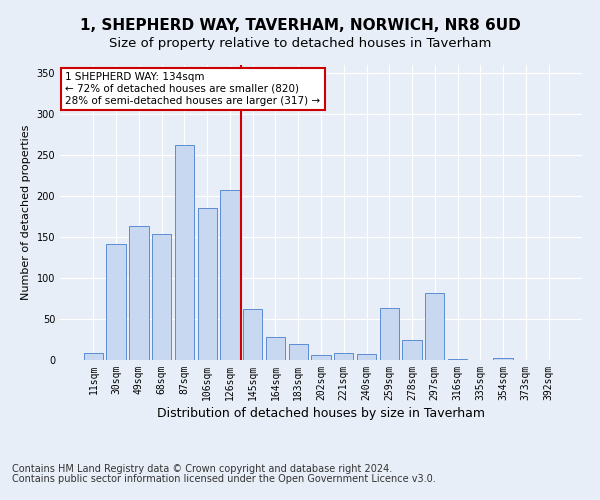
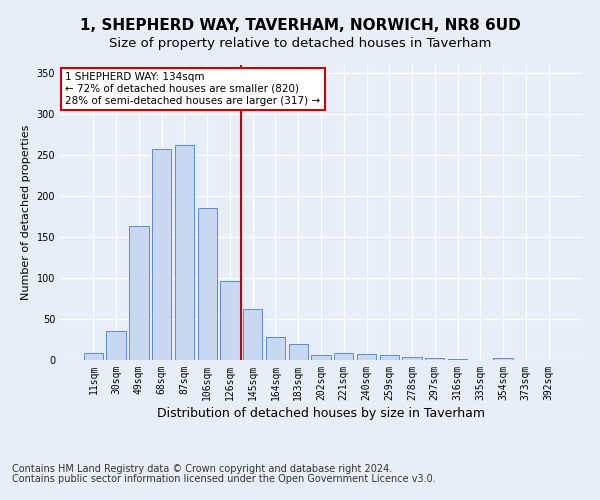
30sqm: 142 -> 35
68sqm: 154 -> 258
126sqm: 208 -> 96
259sqm: 64 -> 6
278sqm: 24 -> 4
297sqm: 82 -> 3
